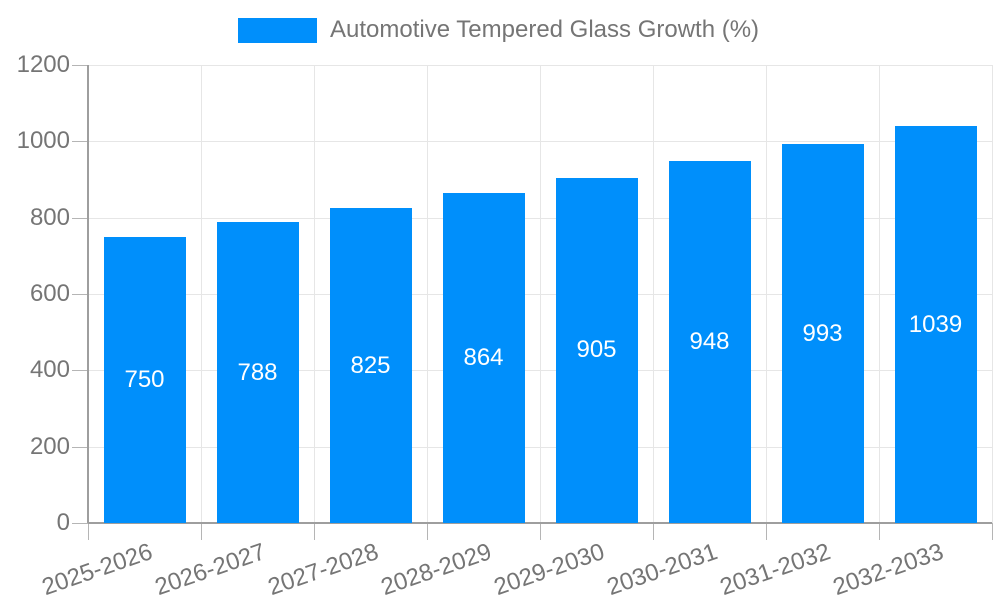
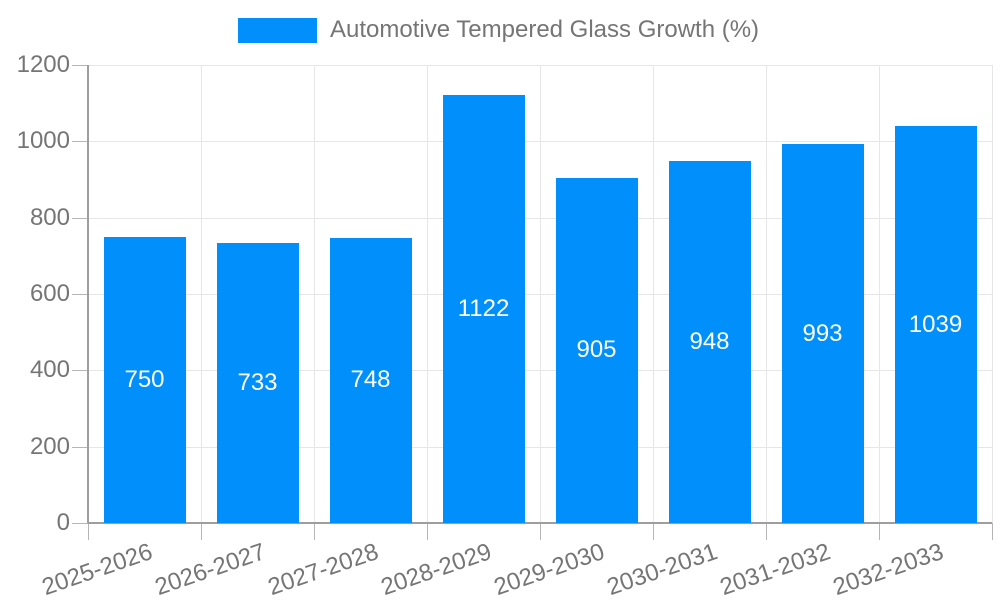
2026-2027: 788 -> 733
2027-2028: 825 -> 748
2028-2029: 864 -> 1122
